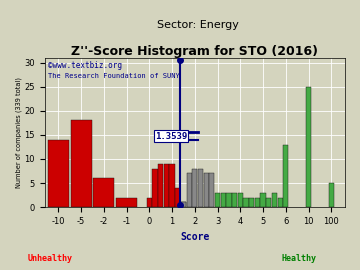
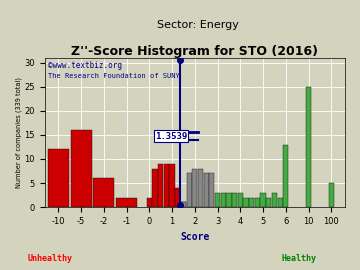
-10: 14 -> 12
-5: 18 -> 16
